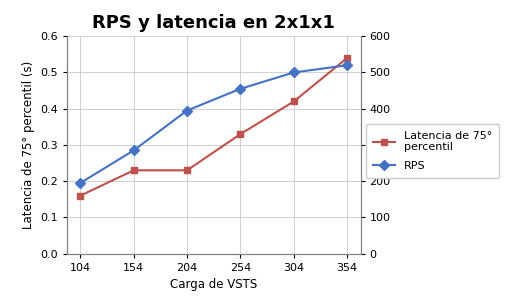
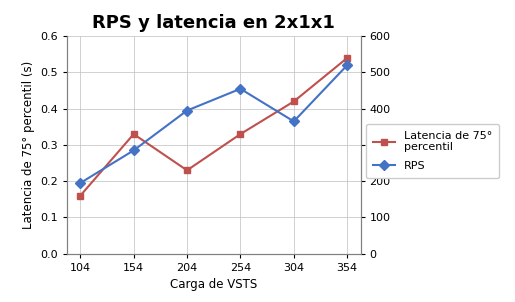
Latencia de 75° percentil/154: 0.23 -> 0.33
RPS/304: 500 -> 365
